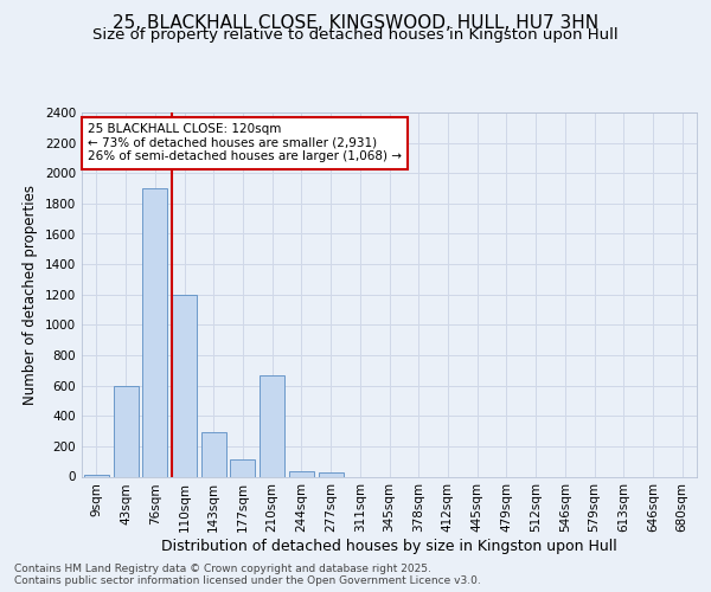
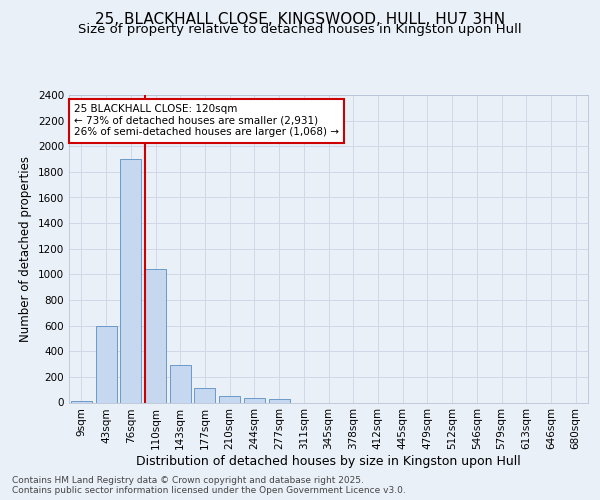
110sqm: 1200 -> 1040
210sqm: 670 -> 50
